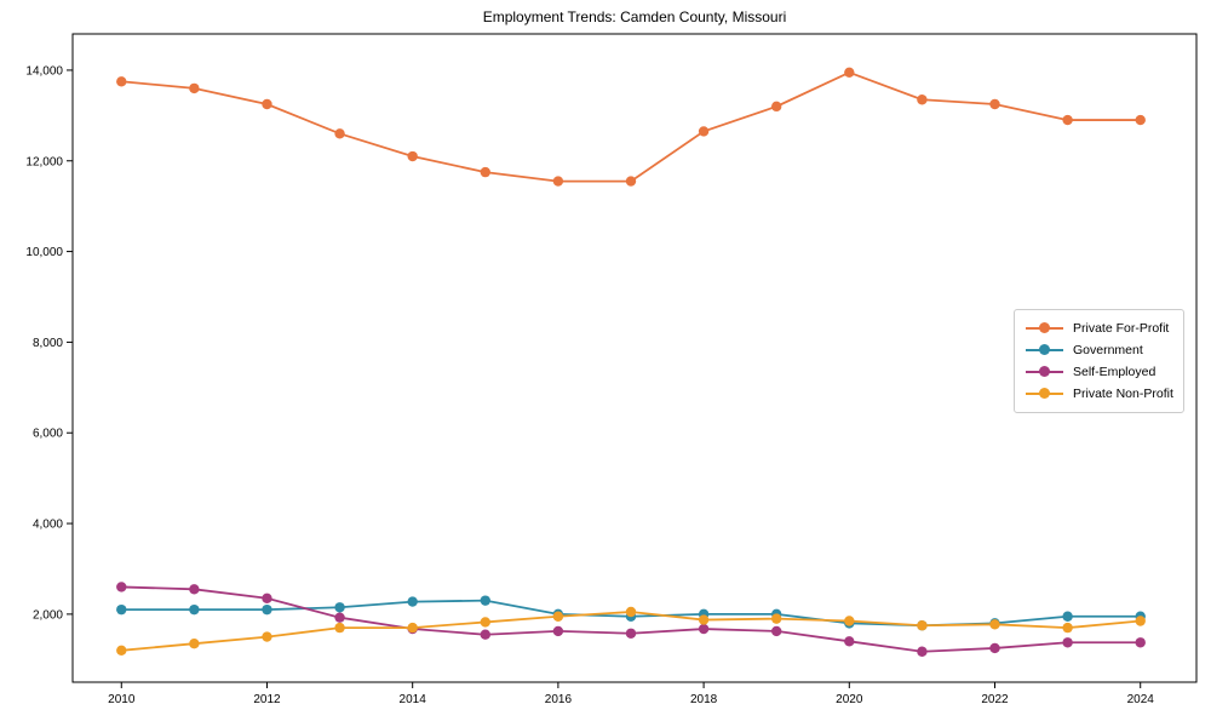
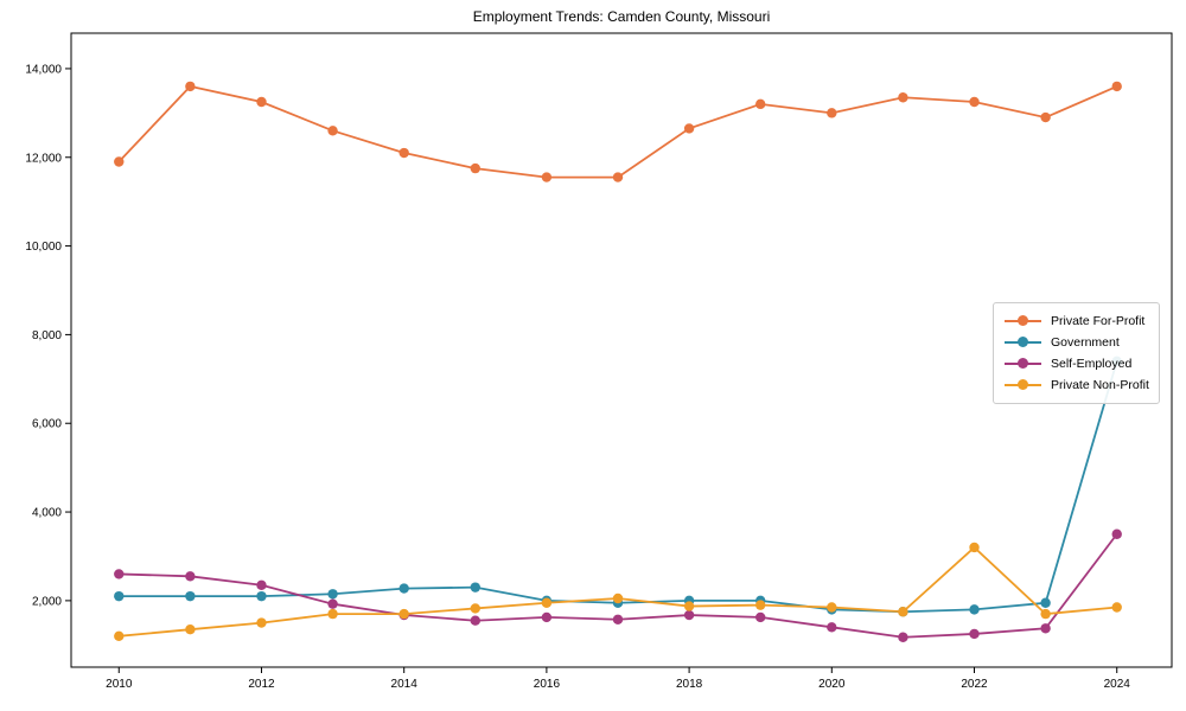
Private For-Profit/2010: 13800 -> 11900
Private For-Profit/2020: 14000 -> 13000
Private Non-Profit/2022: 1800 -> 3200
Private For-Profit/2024: 12900 -> 13600
Government/2024: 2000 -> 7400
Self-Employed/2024: 1400 -> 3500
